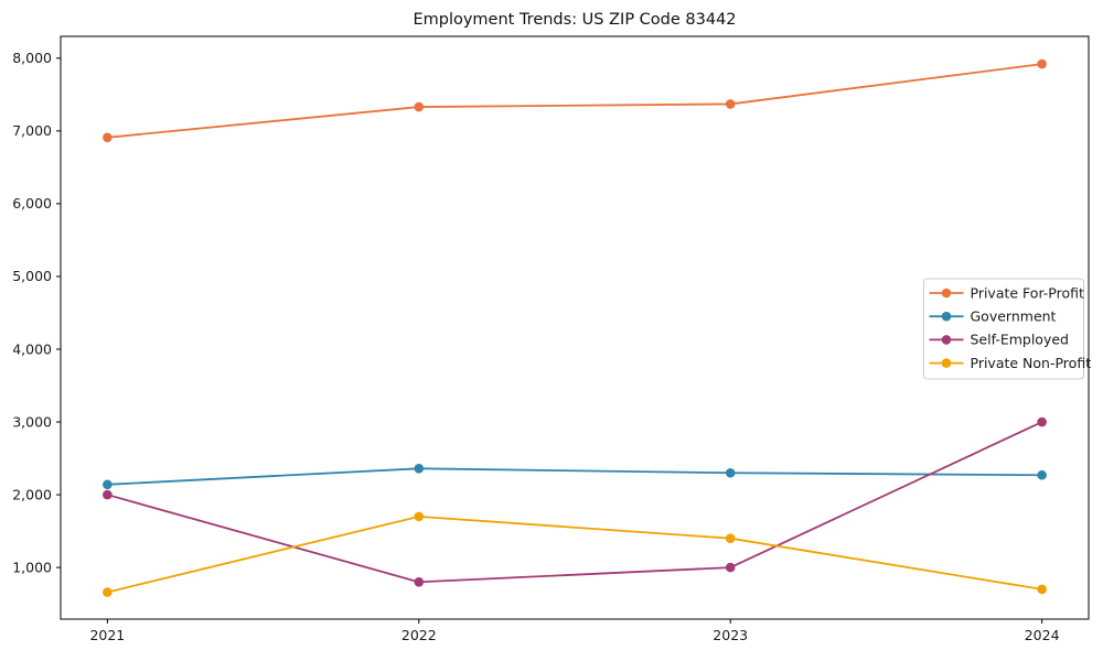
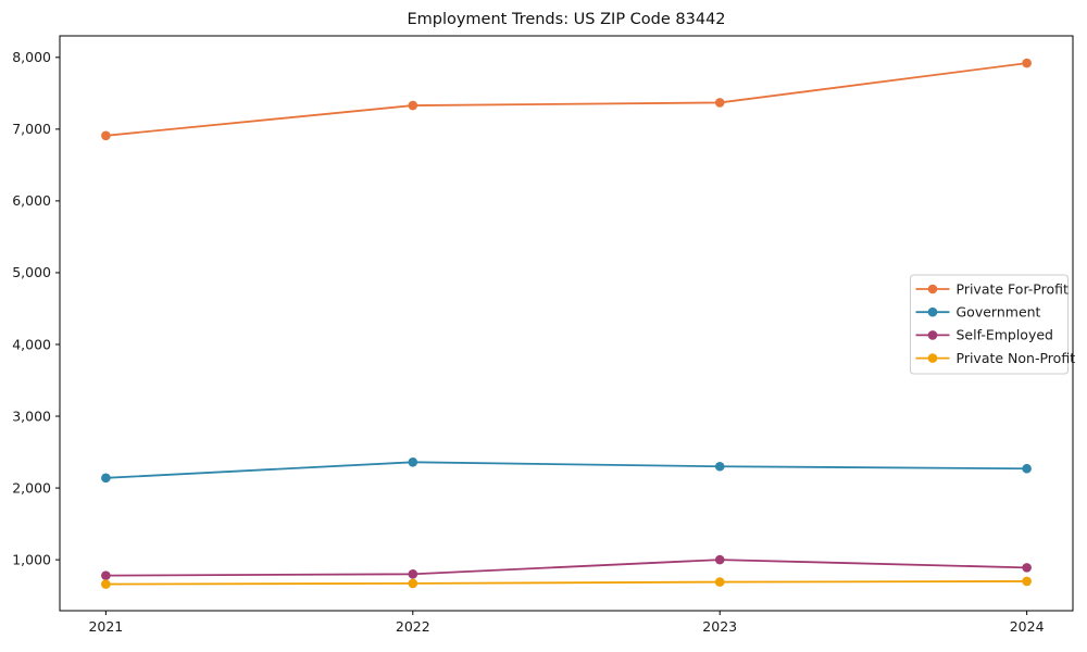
Self-Employed/2021: 2000 -> 800
Private Non-Profit/2022: 1700 -> 700
Private Non-Profit/2023: 1400 -> 700
Self-Employed/2024: 3000 -> 900
